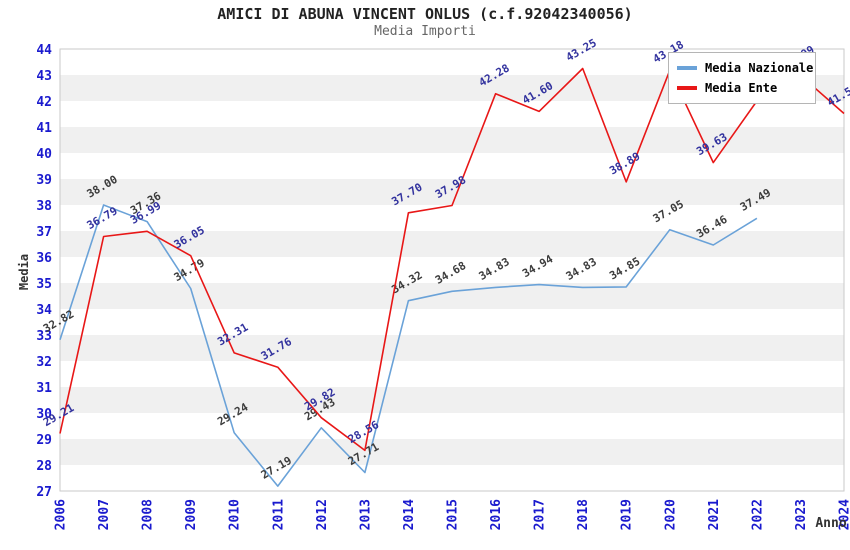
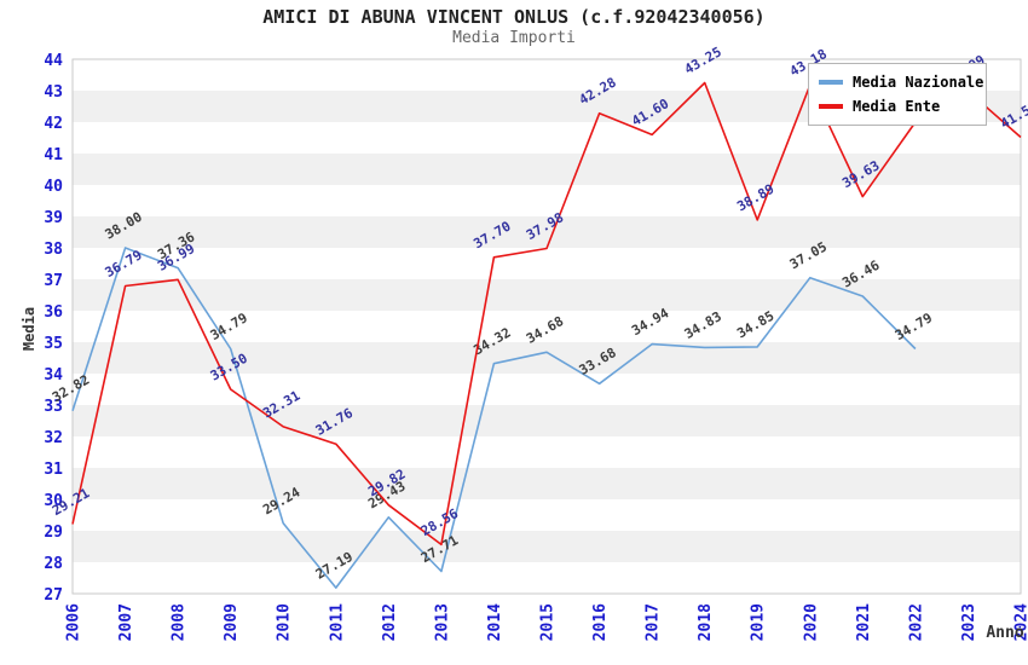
Media Ente/2009: 36.05 -> 33.50
Media Nazionale/2016: 34.83 -> 33.68
Media Nazionale/2022: 37.49 -> 34.79
